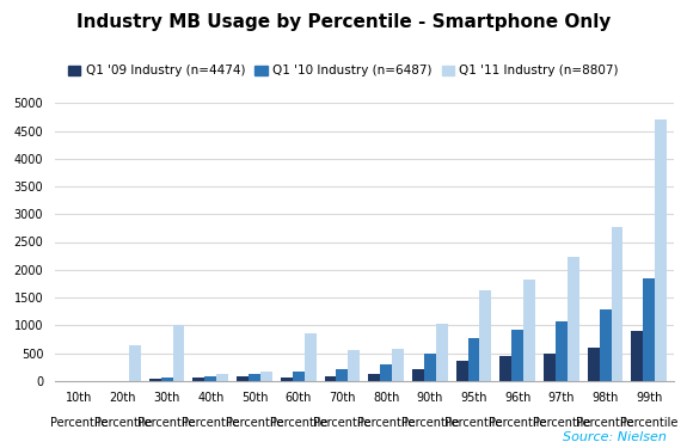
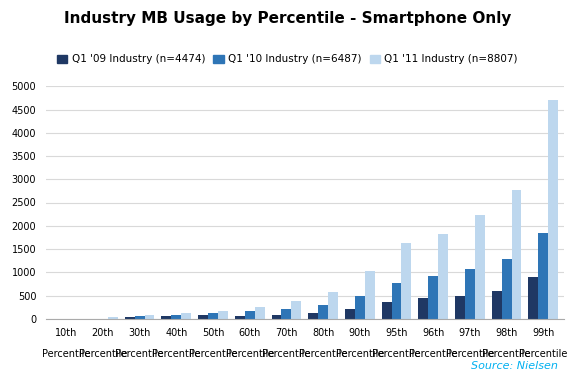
Q1 '11 Industry (n=8807)/20th: 650 -> 30
Q1 '11 Industry (n=8807)/30th: 1000 -> 90
Q1 '11 Industry (n=8807)/60th: 850 -> 260
Q1 '11 Industry (n=8807)/70th: 550 -> 380
